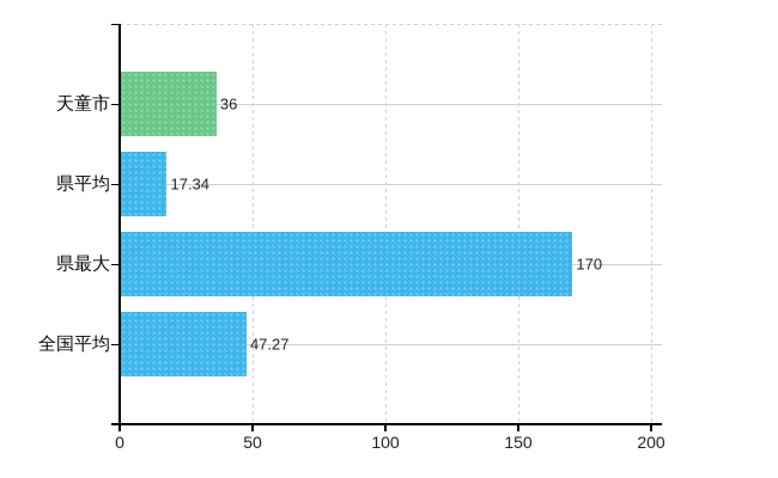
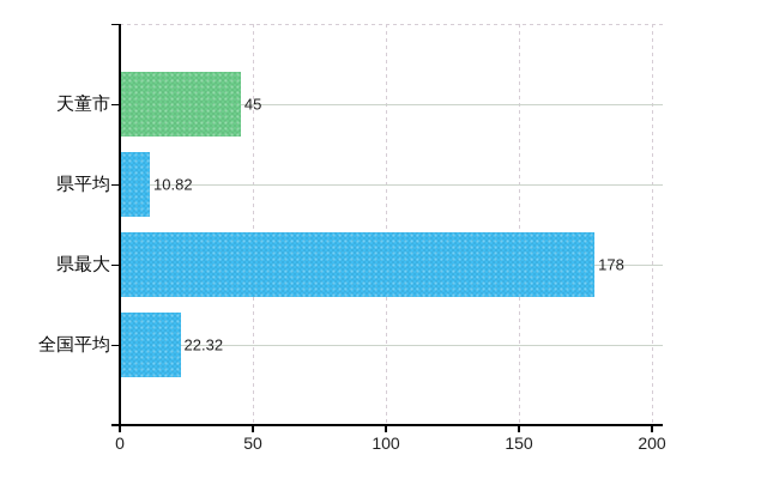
天童市: 36 -> 45
県平均: 17.34 -> 10.82
県最大: 170 -> 178
全国平均: 47.27 -> 22.32
